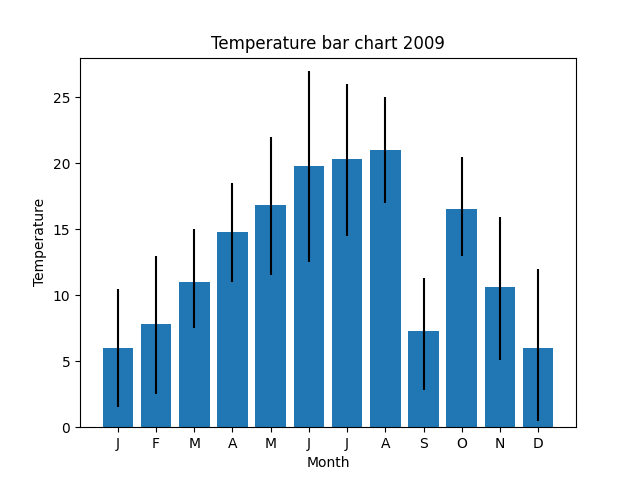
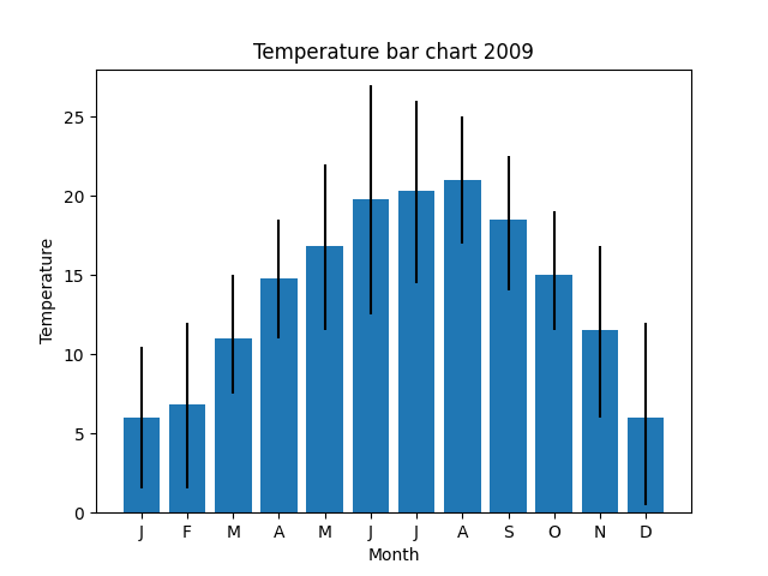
F: 7.8 -> 6.8
S: 7.3 -> 18.5
O: 16.5 -> 15.0
N: 10.6 -> 11.5
